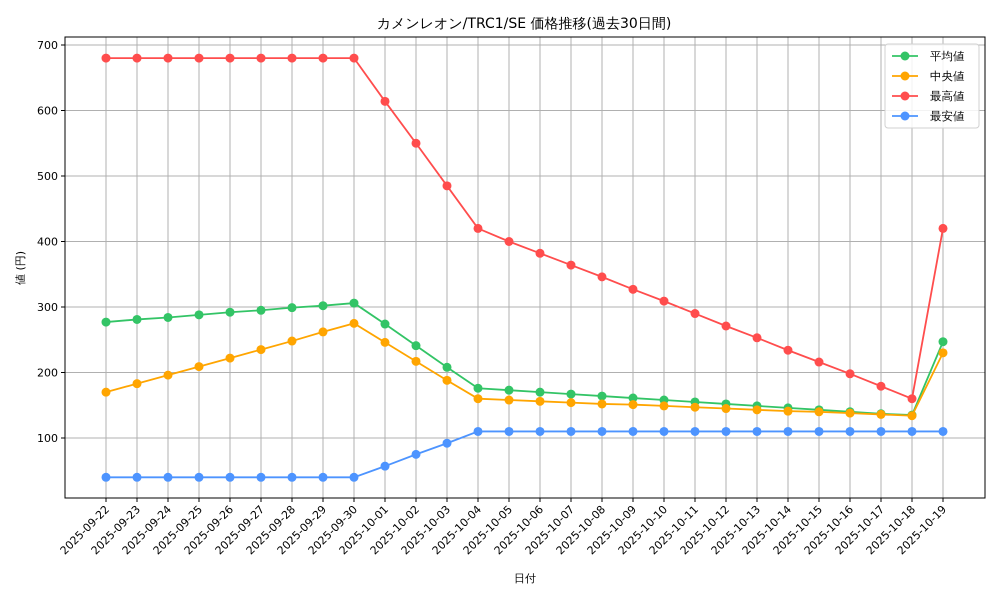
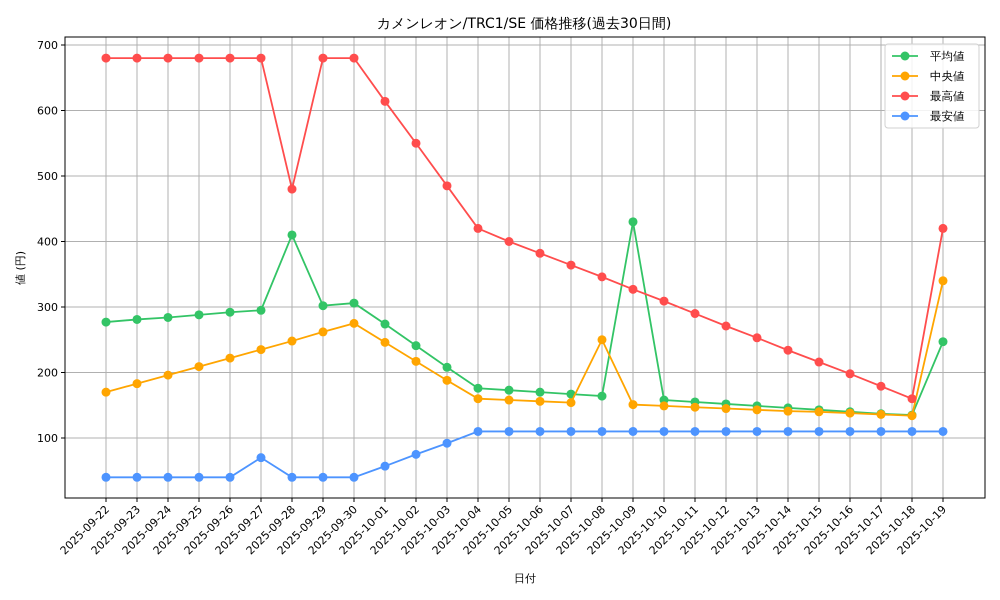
最安値/2025-09-27: 40 -> 70
平均値/2025-09-28: 300 -> 410
最高値/2025-09-28: 680 -> 480
中央値/2025-10-08: 150 -> 250
平均値/2025-10-09: 160 -> 430
中央値/2025-10-19: 230 -> 340
